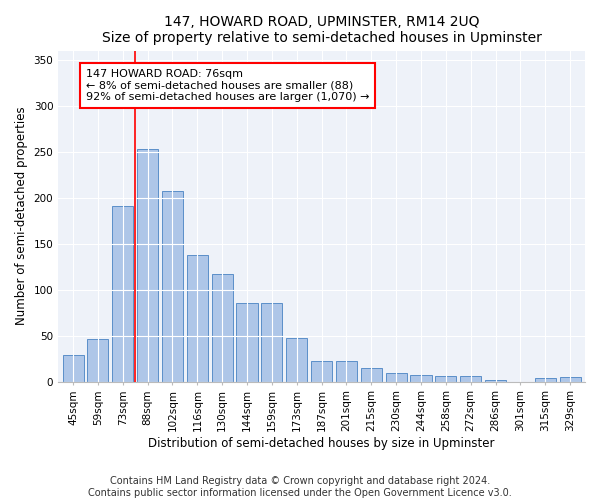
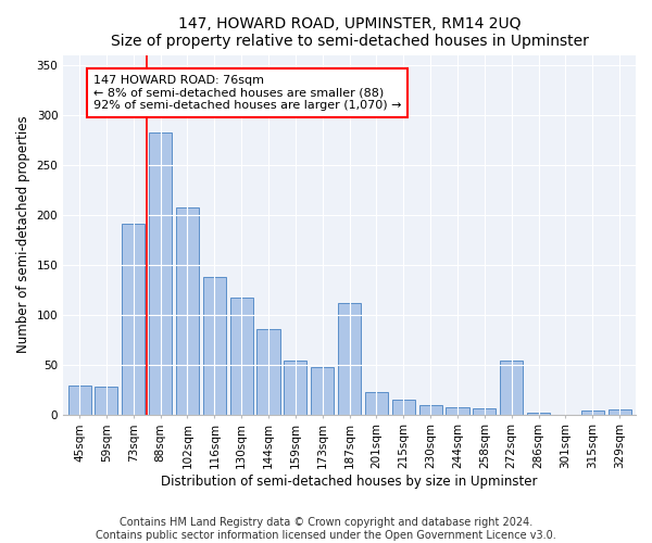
59sqm: 46 -> 28
88sqm: 253 -> 282
159sqm: 85 -> 54
187sqm: 23 -> 112
272sqm: 6 -> 54
